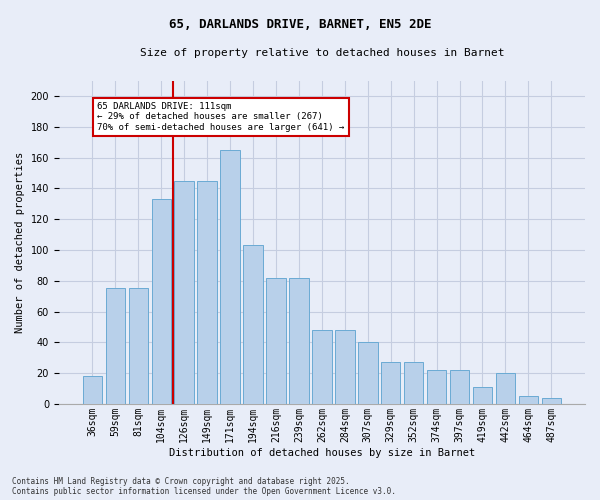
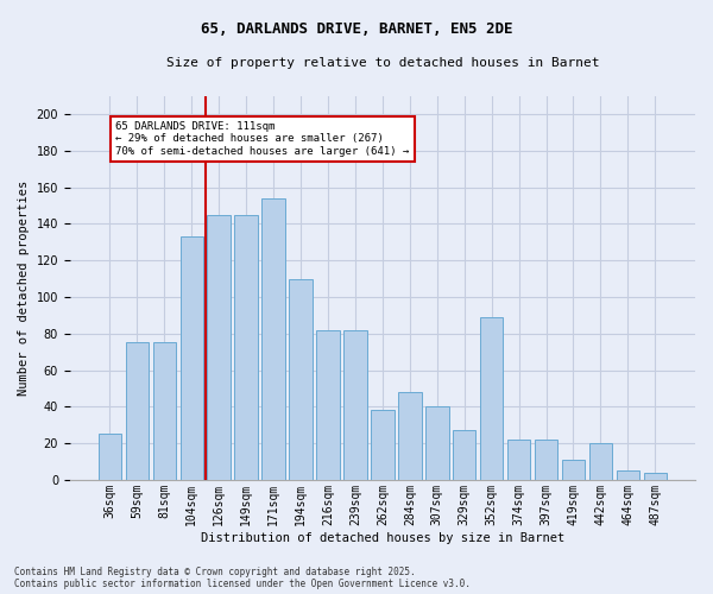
36sqm: 18 -> 25
171sqm: 165 -> 154
194sqm: 103 -> 110
262sqm: 48 -> 38
352sqm: 27 -> 89
